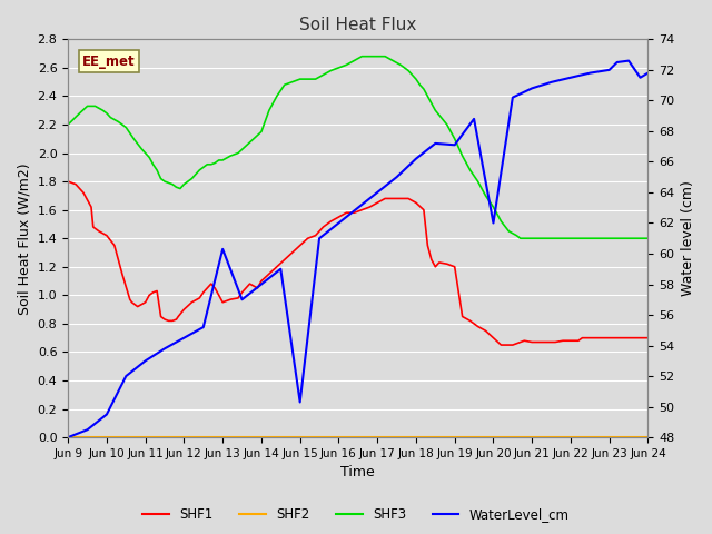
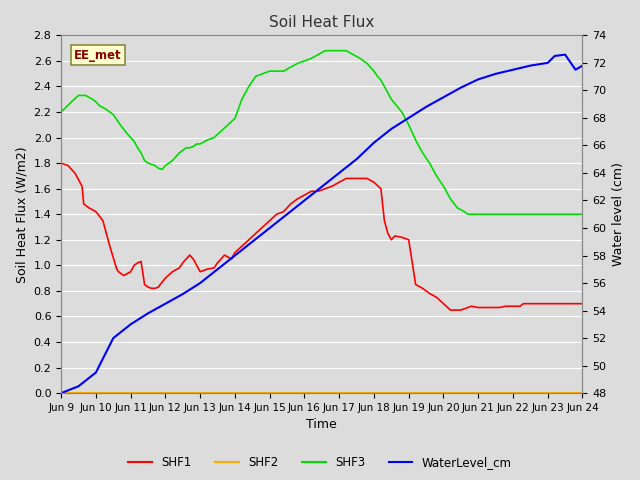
WaterLevel_cm/Jun 13: 60.3 -> 56.0
WaterLevel_cm/Jun 15: 50.3 -> 60.0
WaterLevel_cm/Jun 19: 67.1 -> 68.0
WaterLevel_cm/Jun 20: 62.0 -> 69.5
